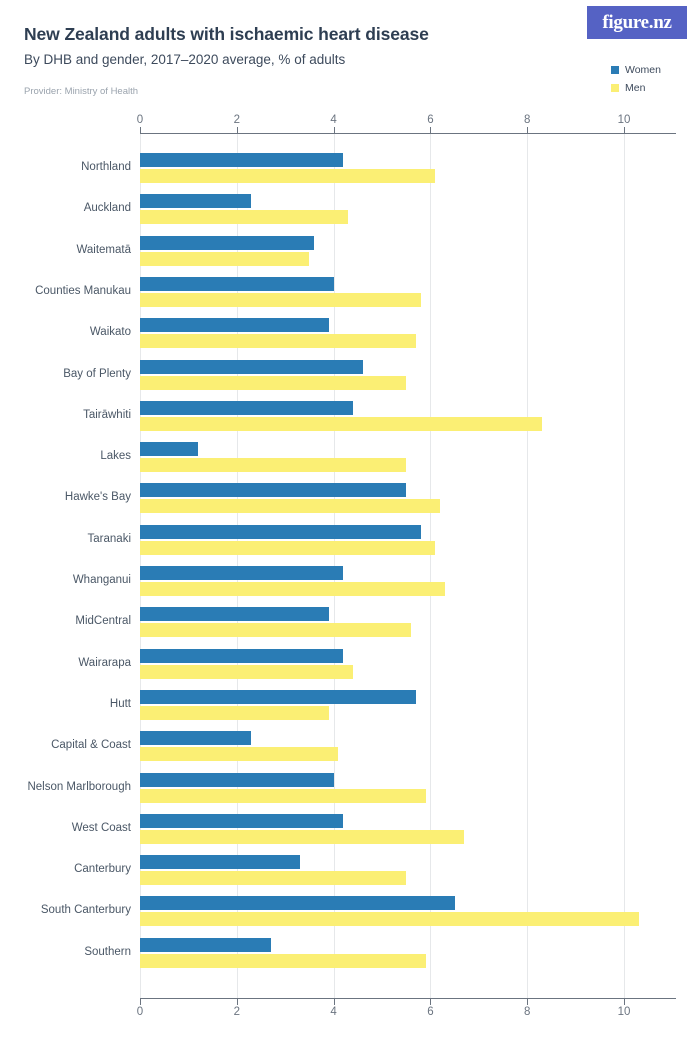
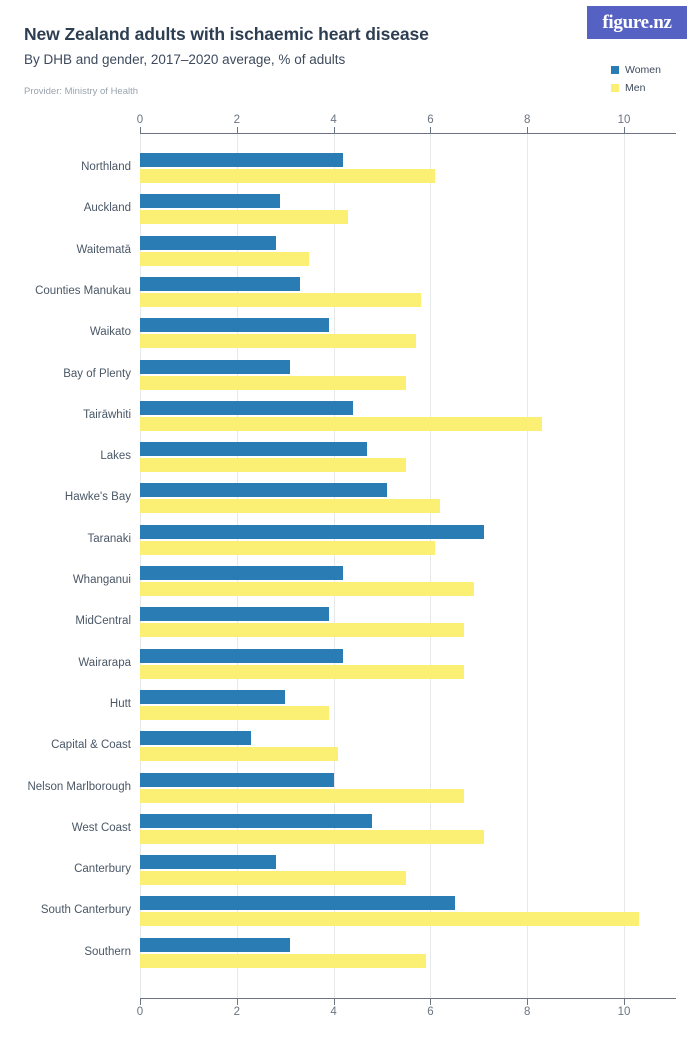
Women/Auckland: 2.3 -> 2.9
Women/Waitematā: 3.6 -> 2.8
Women/Counties Manukau: 4.0 -> 3.3
Women/Bay of Plenty: 4.6 -> 3.1
Women/Lakes: 1.2 -> 4.7
Women/Hawke's Bay: 5.5 -> 5.1
Women/Taranaki: 5.8 -> 7.1
Men/Whanganui: 6.3 -> 6.9
Men/MidCentral: 5.6 -> 6.7
Men/Wairarapa: 4.4 -> 6.7
Women/Hutt: 5.7 -> 3.0
Men/Nelson Marlborough: 5.9 -> 6.7
Women/West Coast: 4.2 -> 4.8
Men/West Coast: 6.7 -> 7.1
Women/Canterbury: 3.3 -> 2.8
Women/Southern: 2.7 -> 3.1
